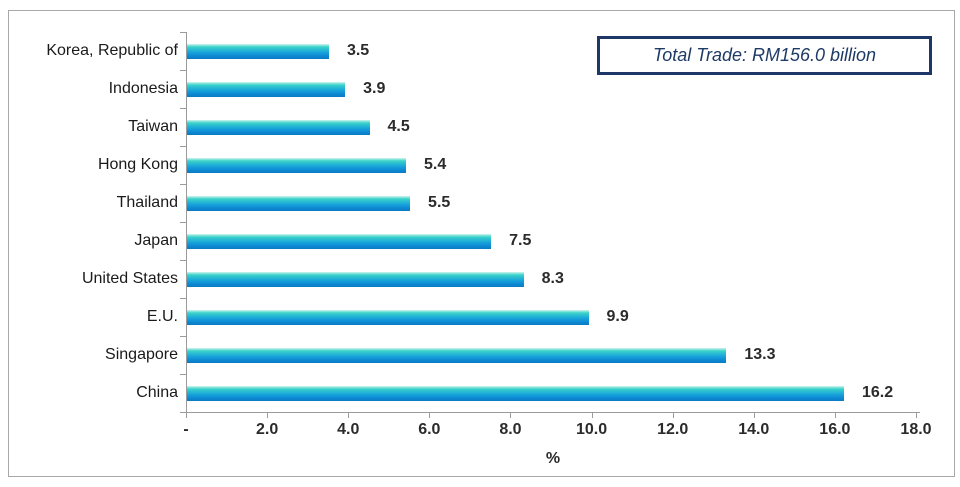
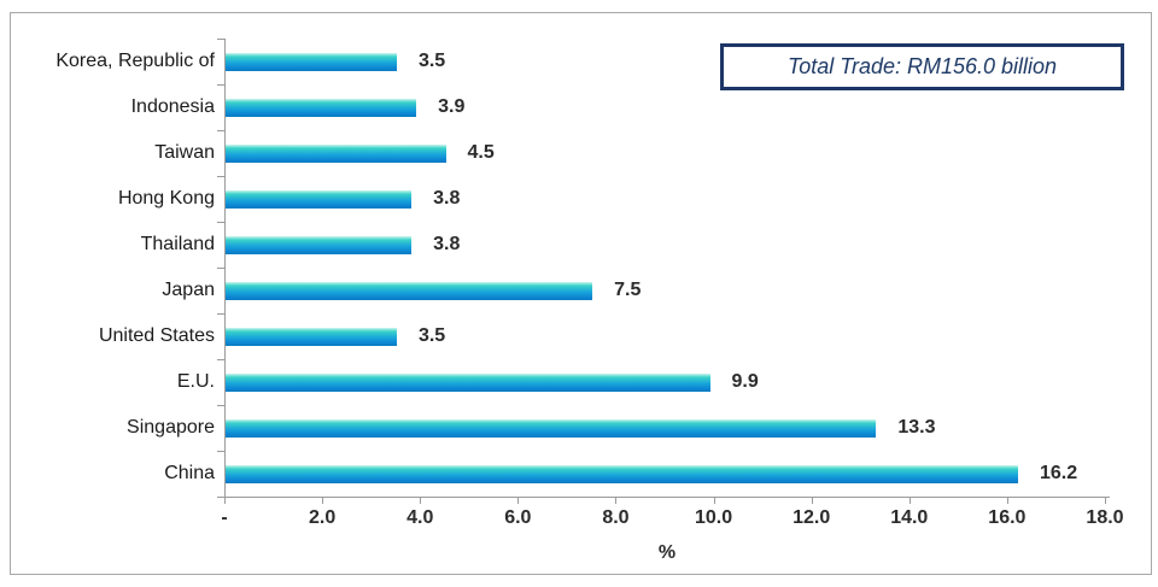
Hong Kong: 5.4 -> 3.8
Thailand: 5.5 -> 3.8
United States: 8.3 -> 3.5
